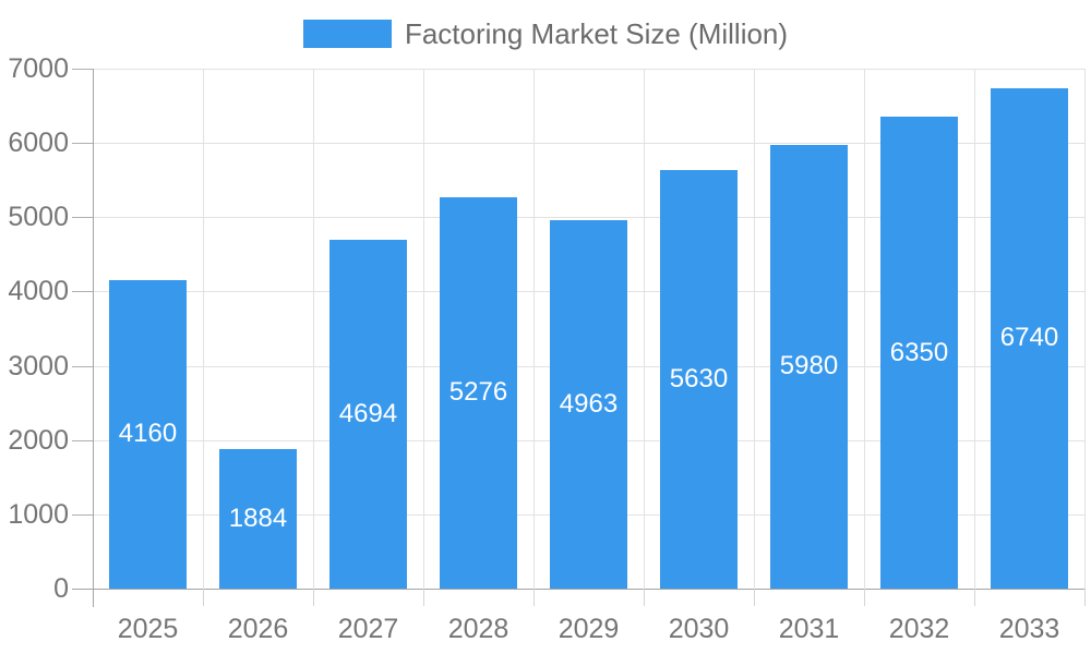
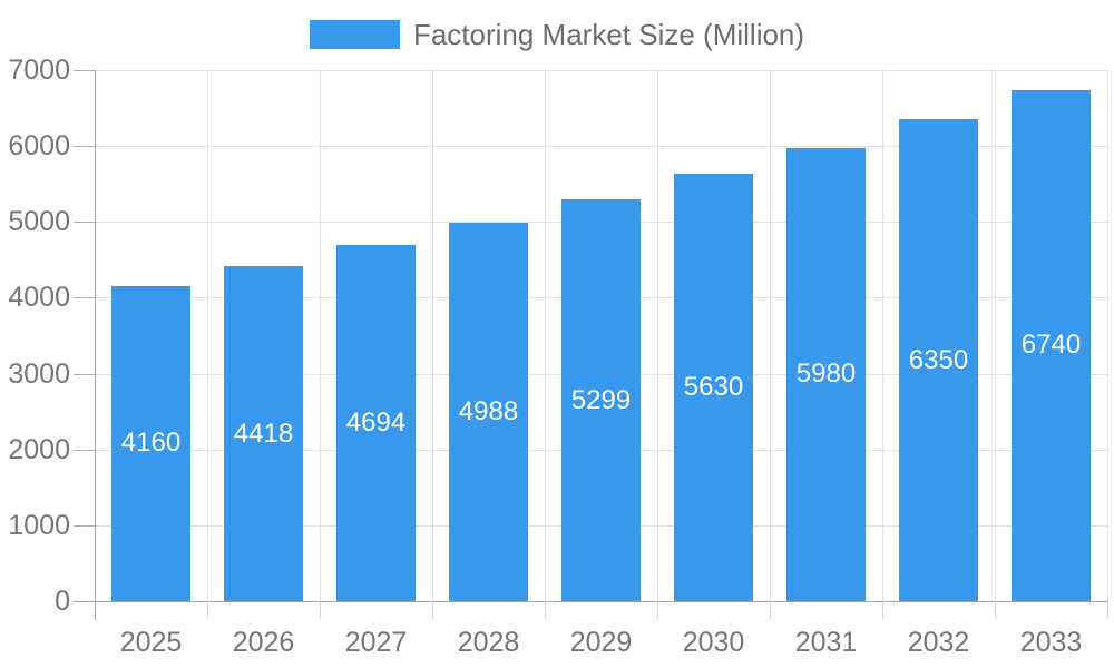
2026: 1884 -> 4418
2028: 5276 -> 4988
2029: 4963 -> 5299
